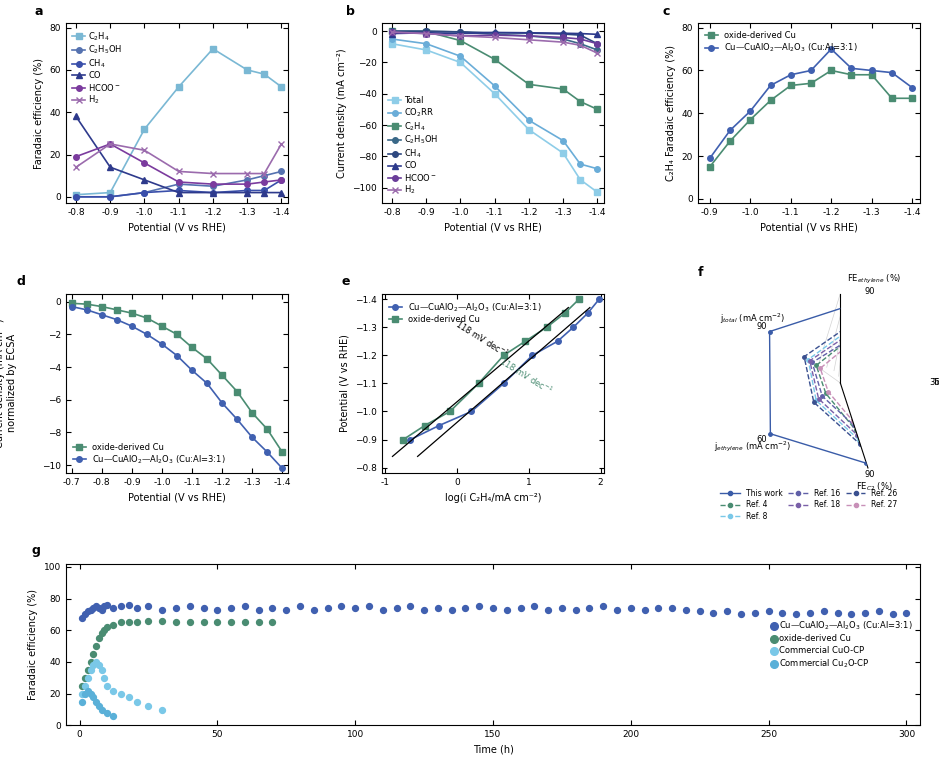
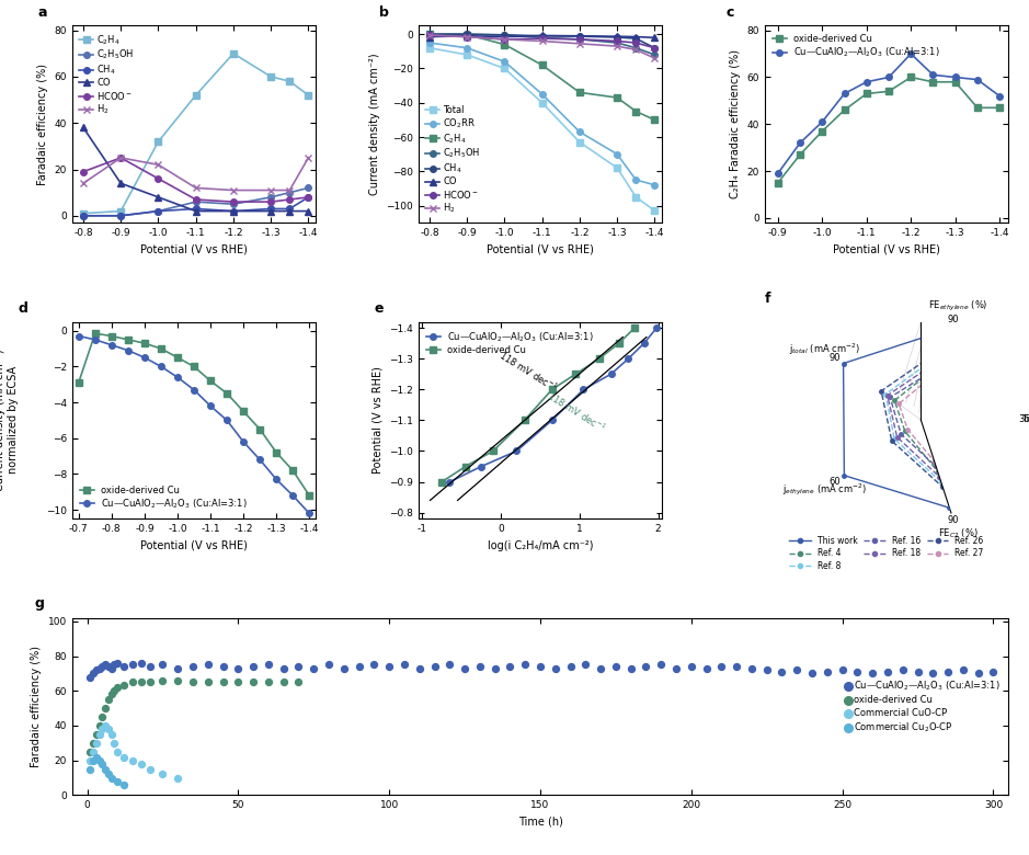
oxide-derived Cu/-0.7: -0.1 -> -2.9
